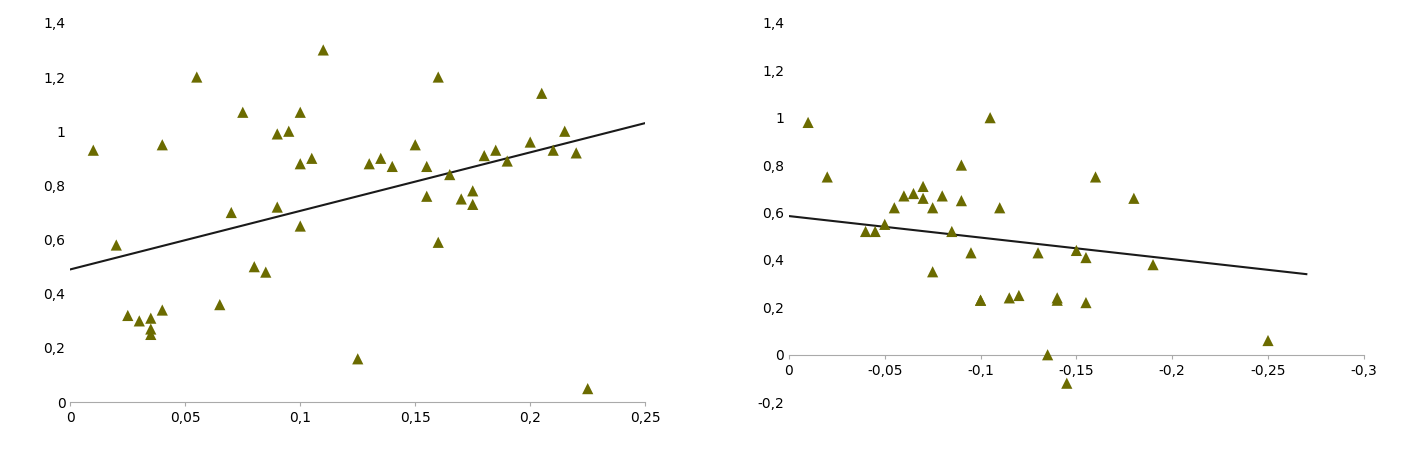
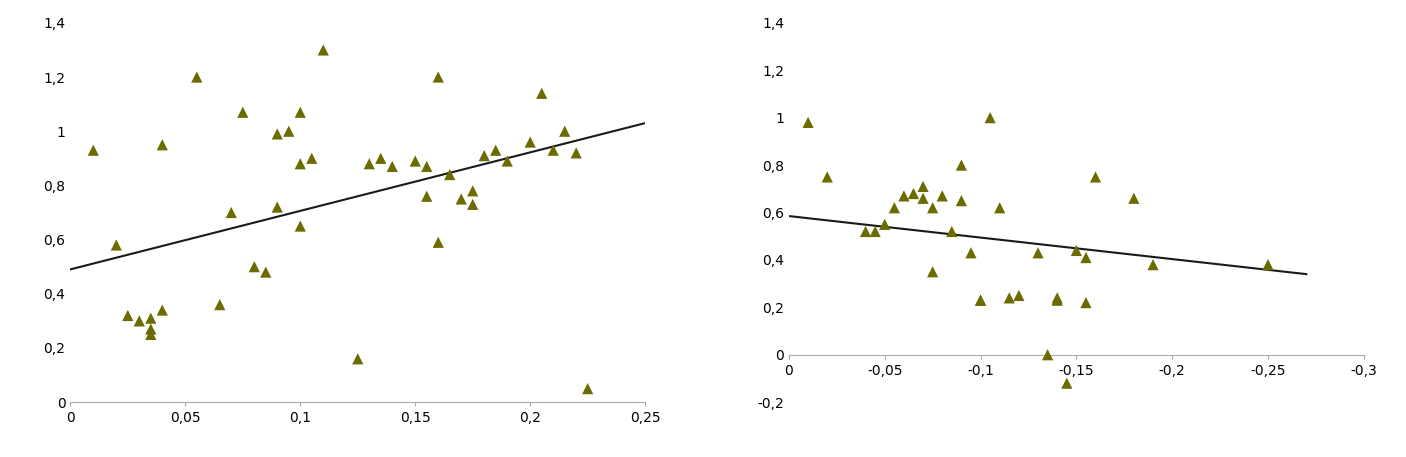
0,15: 0,95 -> 0,89
-0,25: 0,06 -> 0,38
